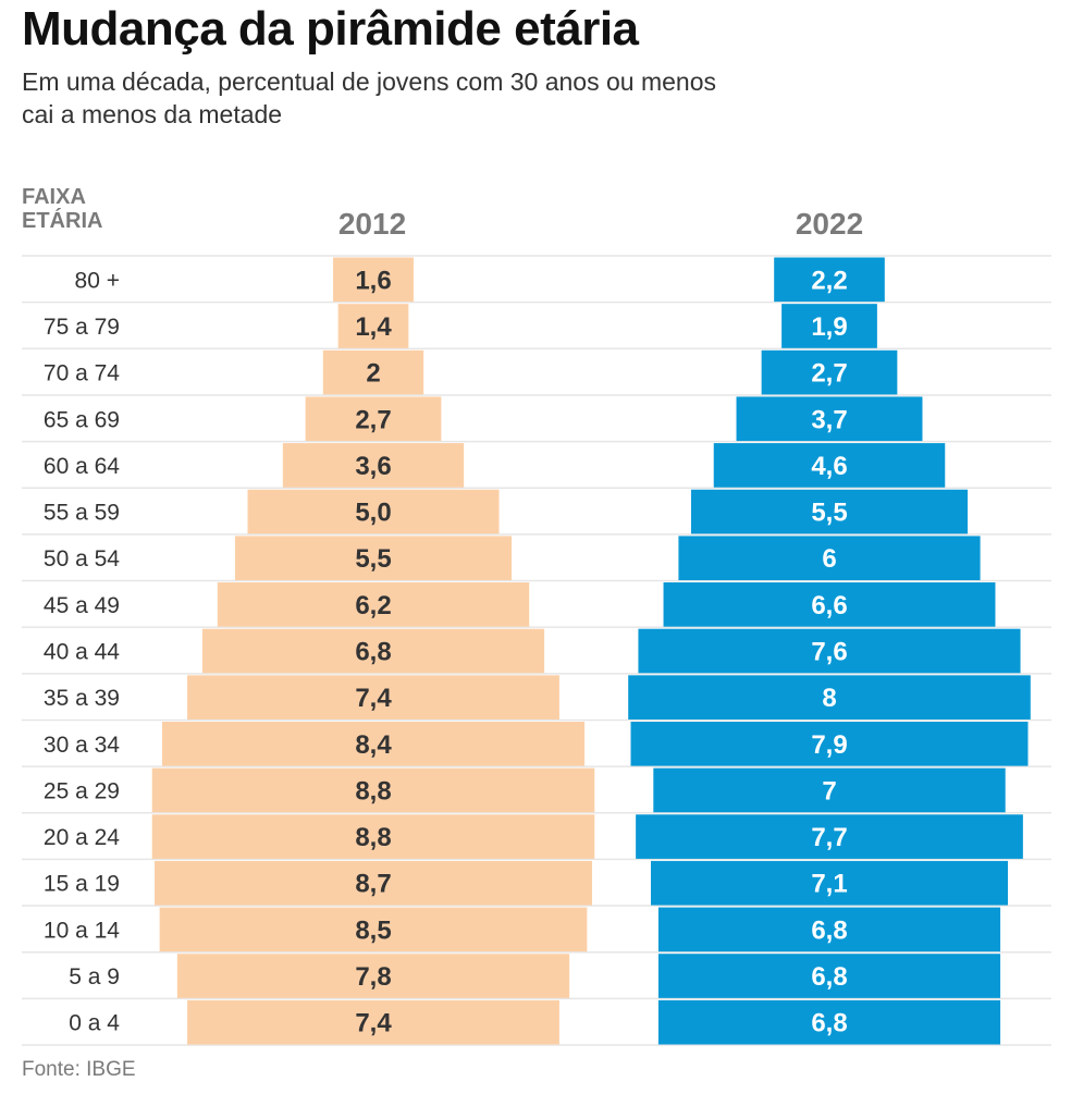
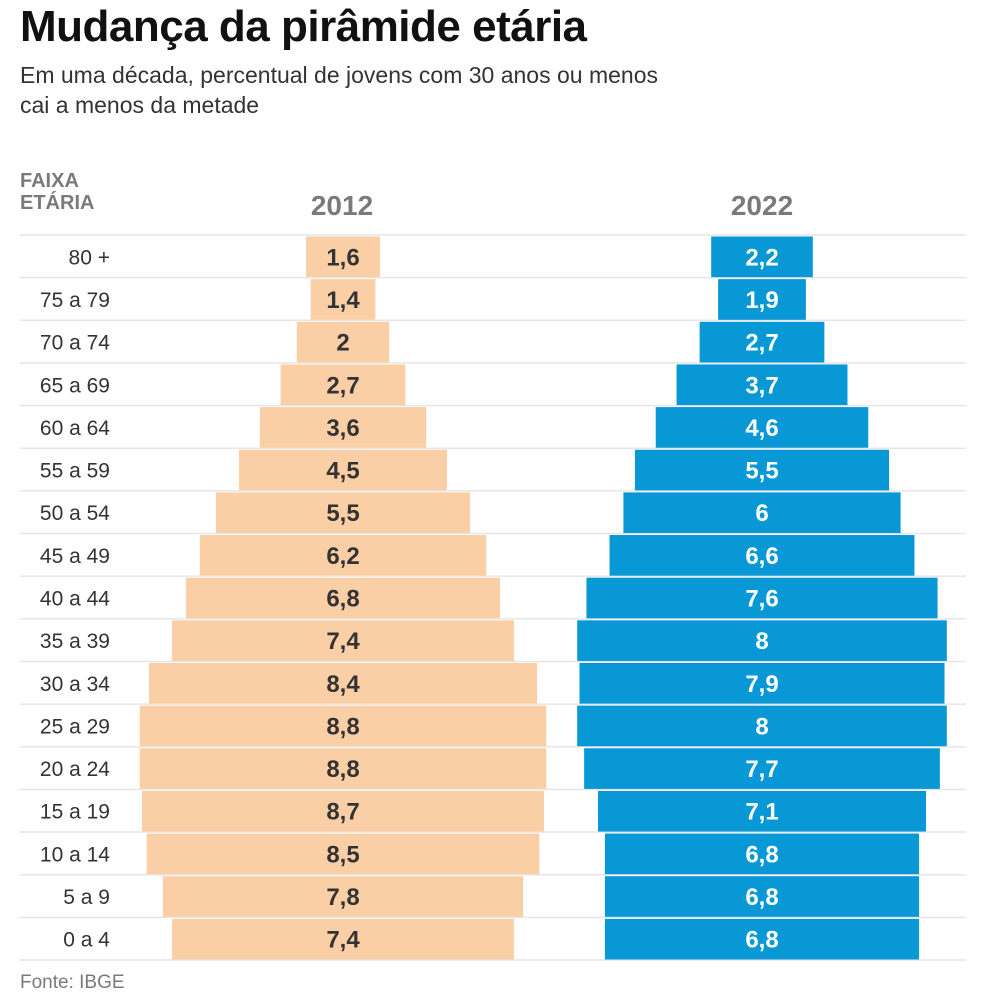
2012/55 a 59: 5,0 -> 4,5
2022/25 a 29: 7 -> 8
